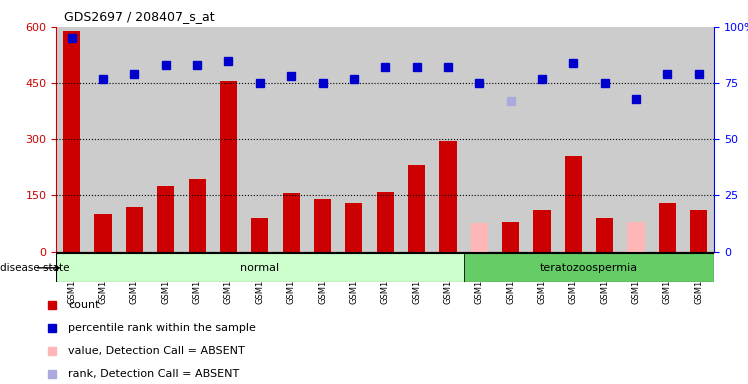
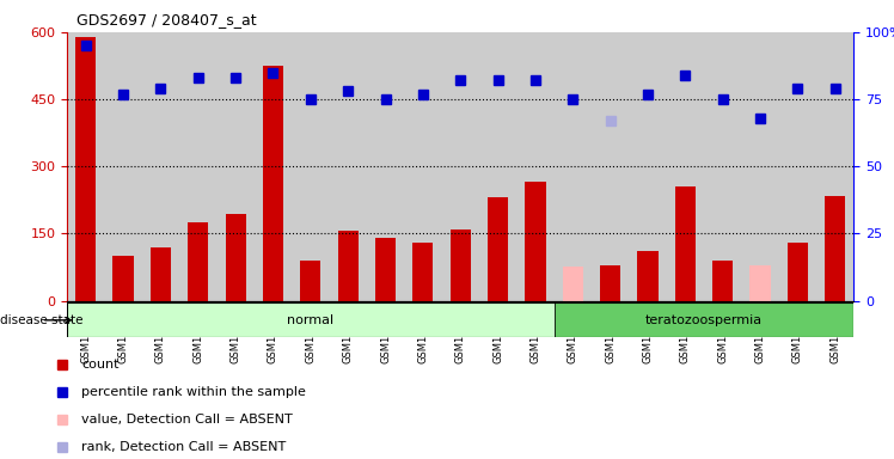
GSM158468: 455 -> 525
GSM158475: 295 -> 265
GSM158483: 110 -> 235
